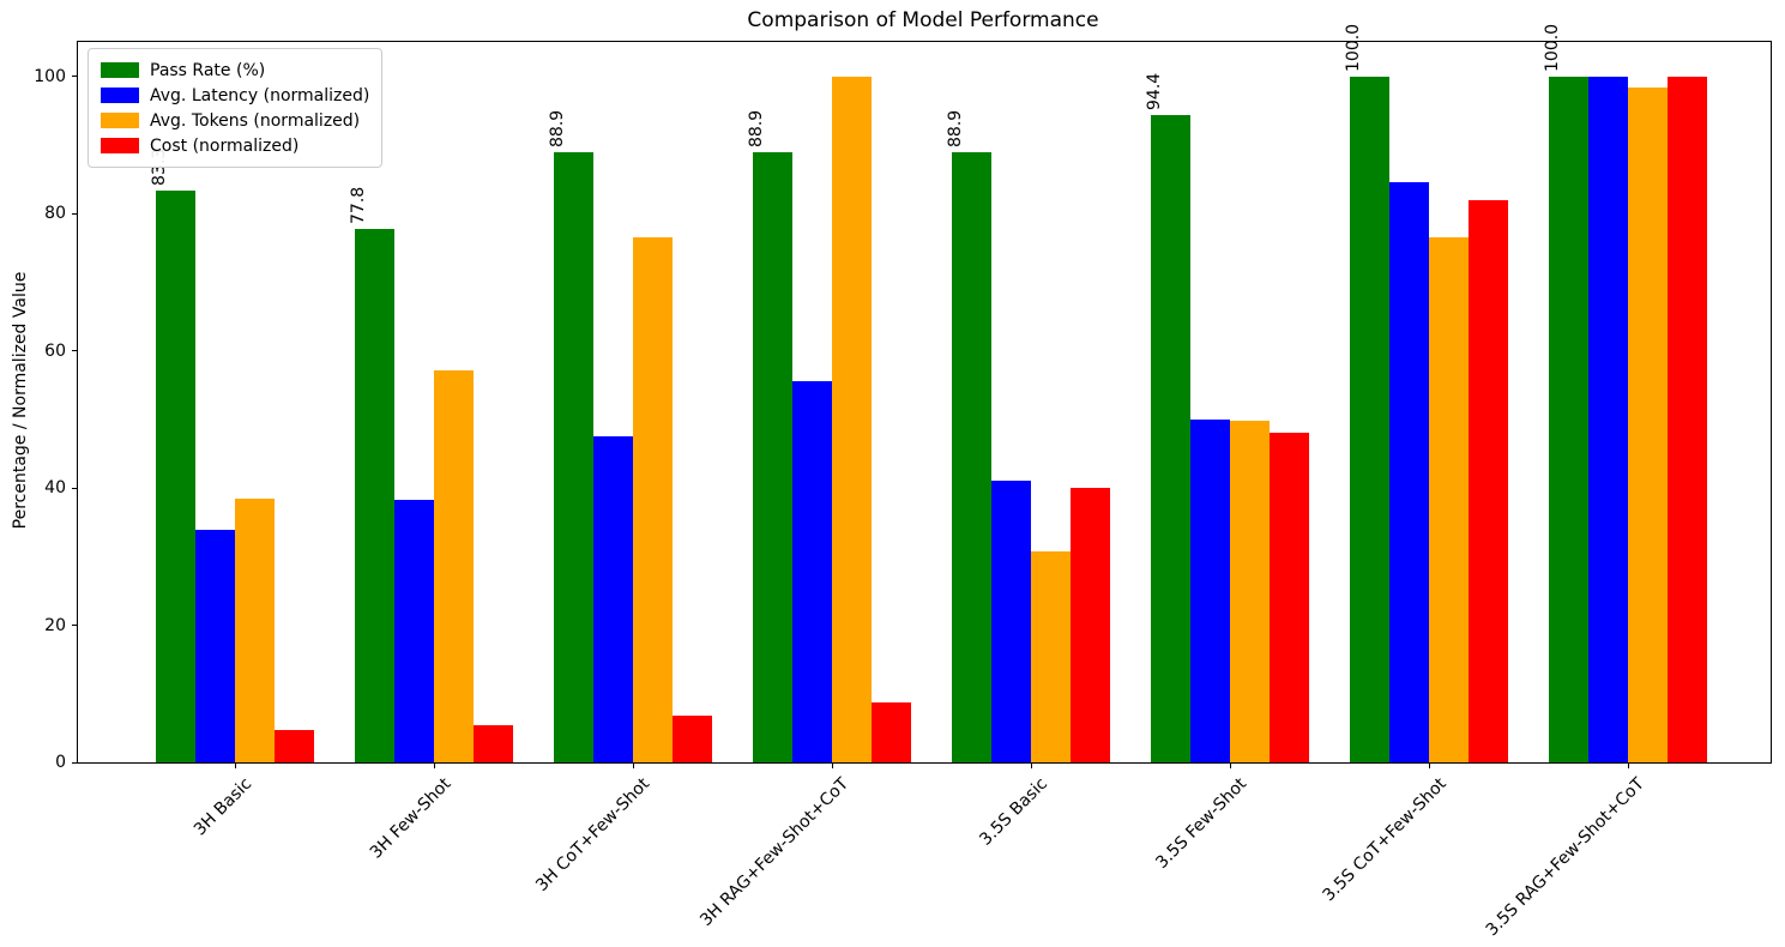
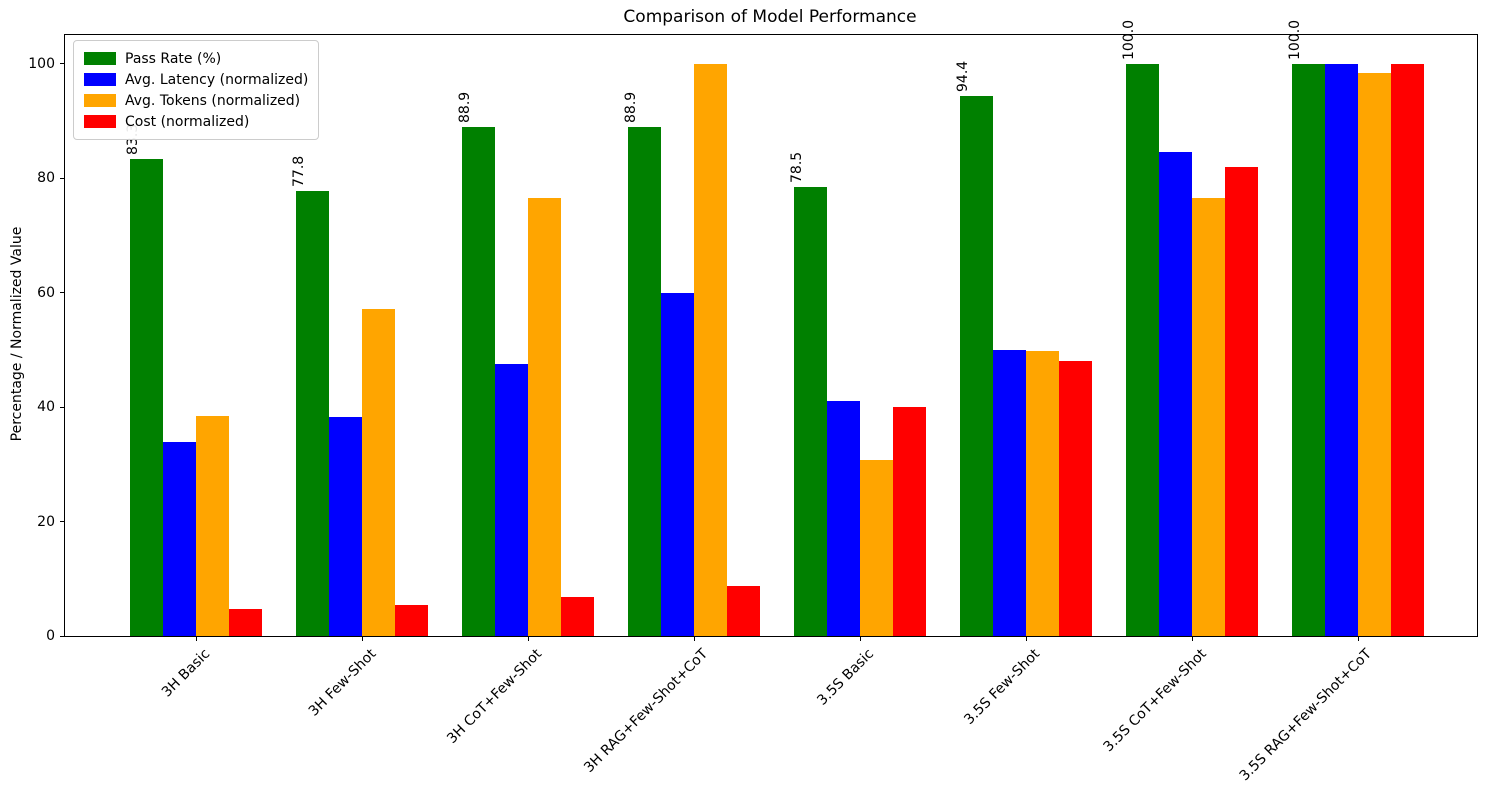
Avg. Latency (normalized)/3H RAG+Few-Shot+CoT: 56 -> 60
Pass Rate (%)/3.5S Basic: 88.9 -> 78.5
